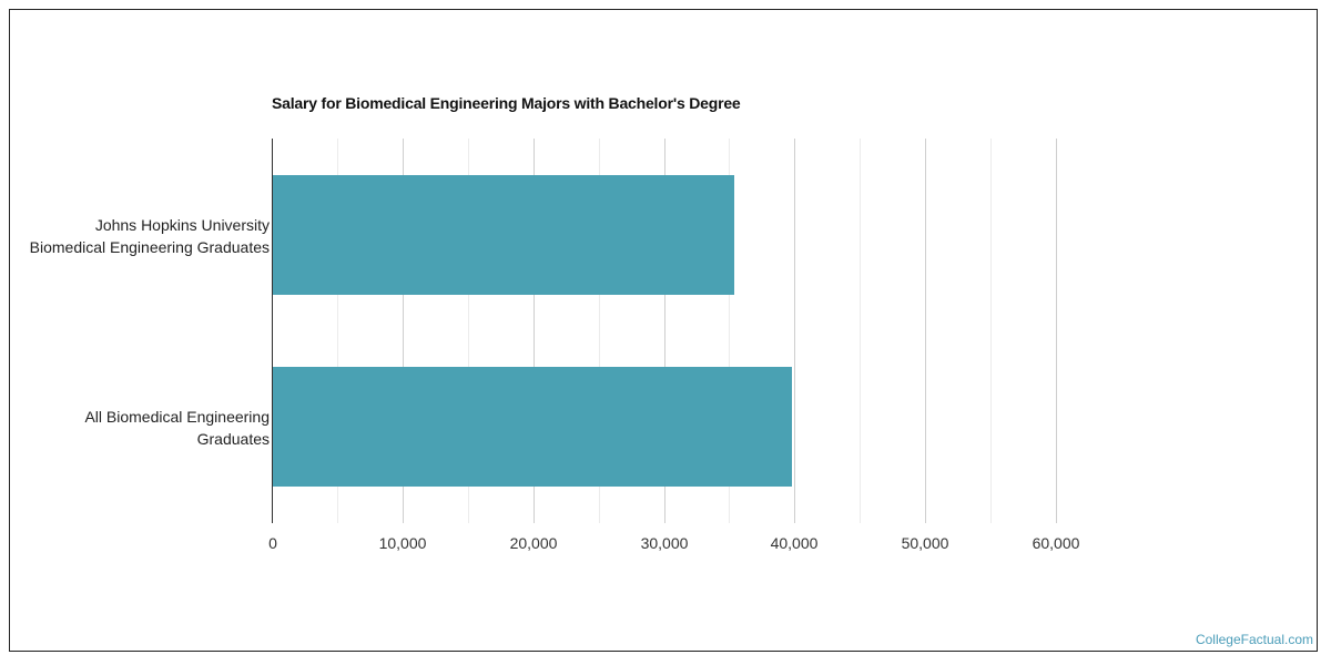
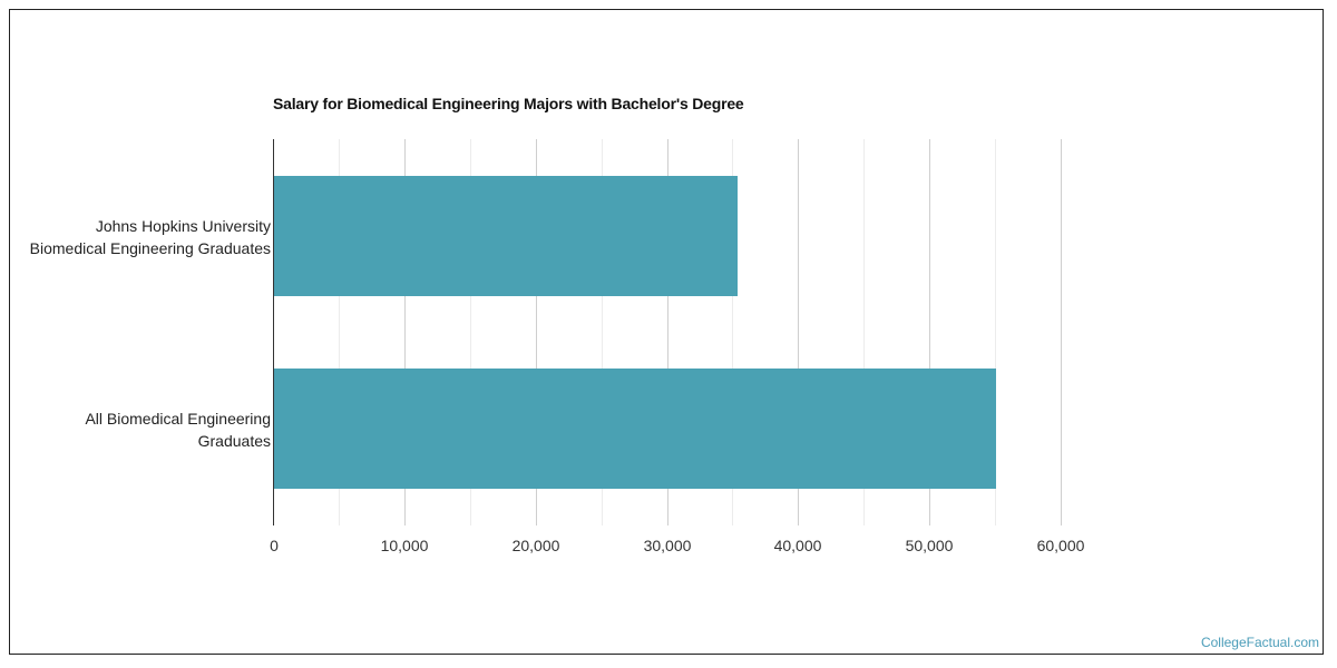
All Biomedical Engineering Graduates: 39800 -> 55100
